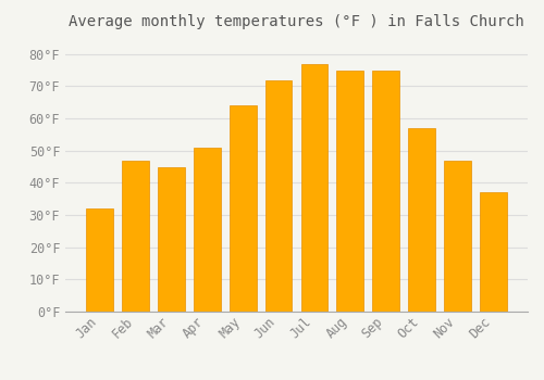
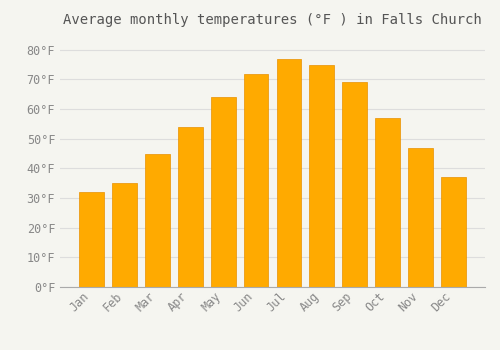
Feb: 47°F -> 35°F
Apr: 51°F -> 54°F
Sep: 75°F -> 69°F
